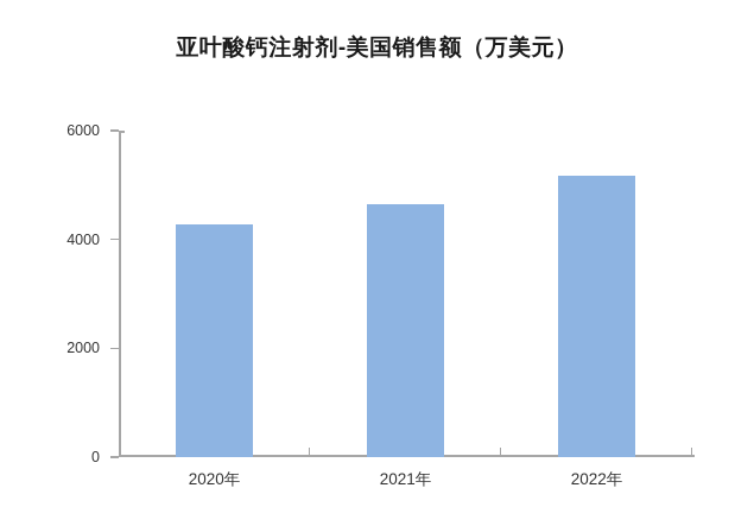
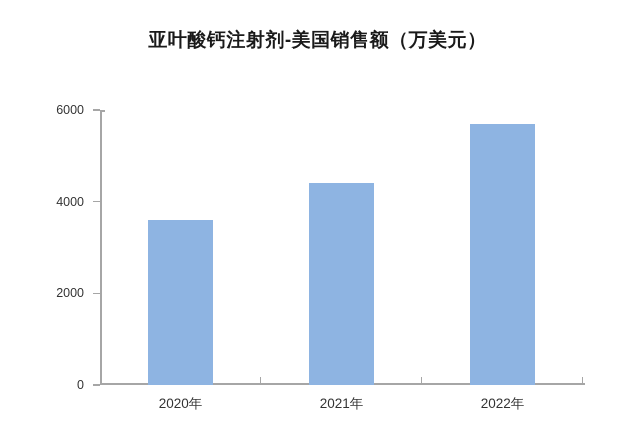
2020年: 4300 -> 3600
2021年: 4600 -> 4400
2022年: 5200 -> 5700
